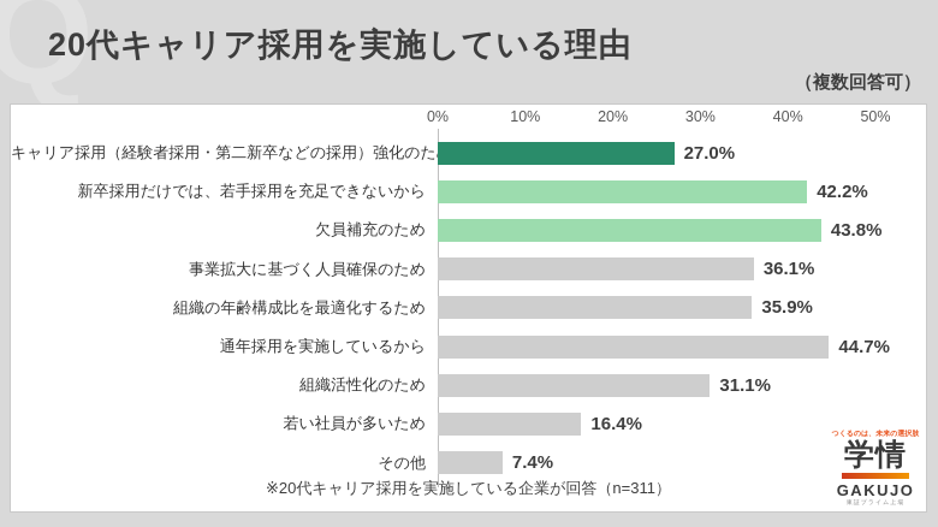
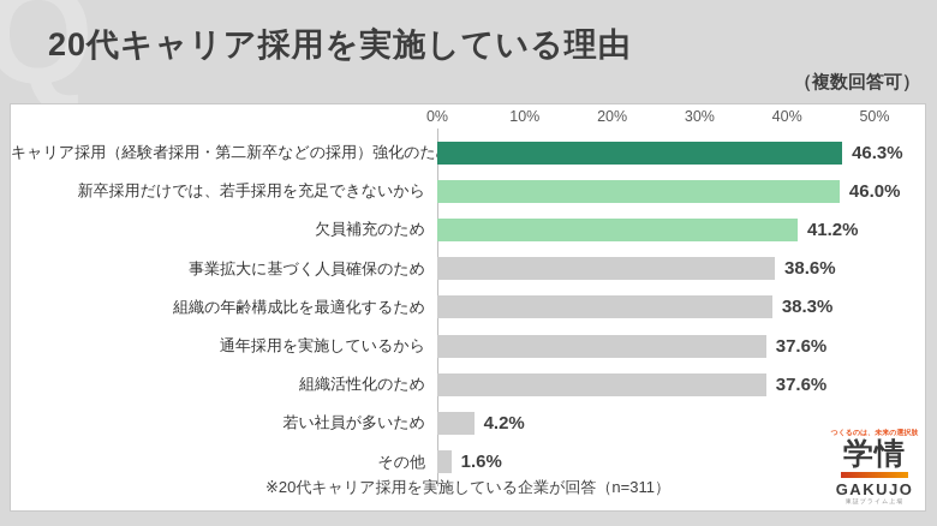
キャリア採用（経験者採用・第二新卒などの採用）強化のため: 27.0% -> 46.3%
新卒採用だけでは、若手採用を充足できないから: 42.2% -> 46.0%
欠員補充のため: 43.8% -> 41.2%
事業拡大に基づく人員確保のため: 36.1% -> 38.6%
組織の年齢構成比を最適化するため: 35.9% -> 38.3%
通年採用を実施しているから: 44.7% -> 37.6%
組織活性化のため: 31.1% -> 37.6%
若い社員が多いため: 16.4% -> 4.2%
その他: 7.4% -> 1.6%
